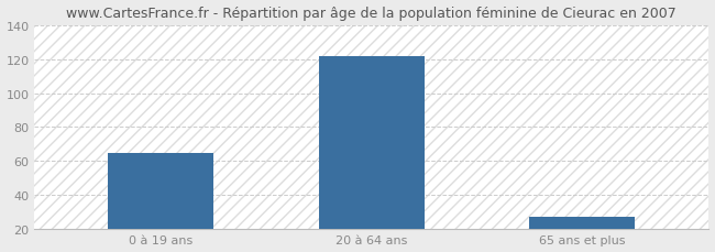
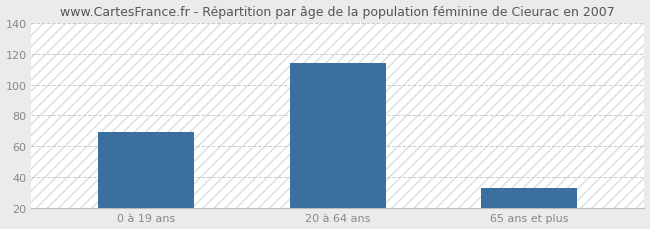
0 à 19 ans: 65 -> 69
20 à 64 ans: 122 -> 114
65 ans et plus: 27 -> 33
